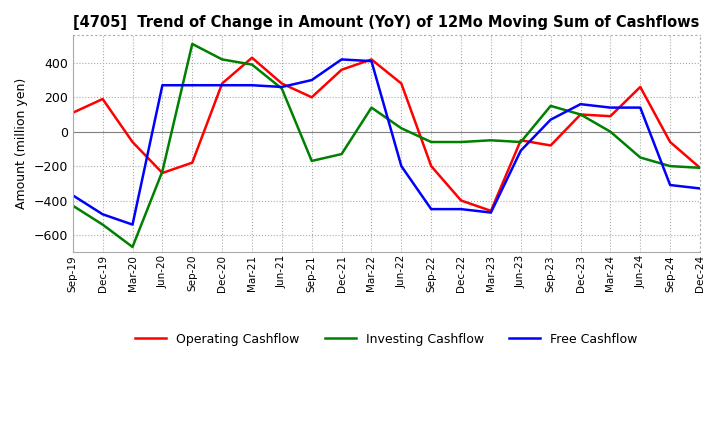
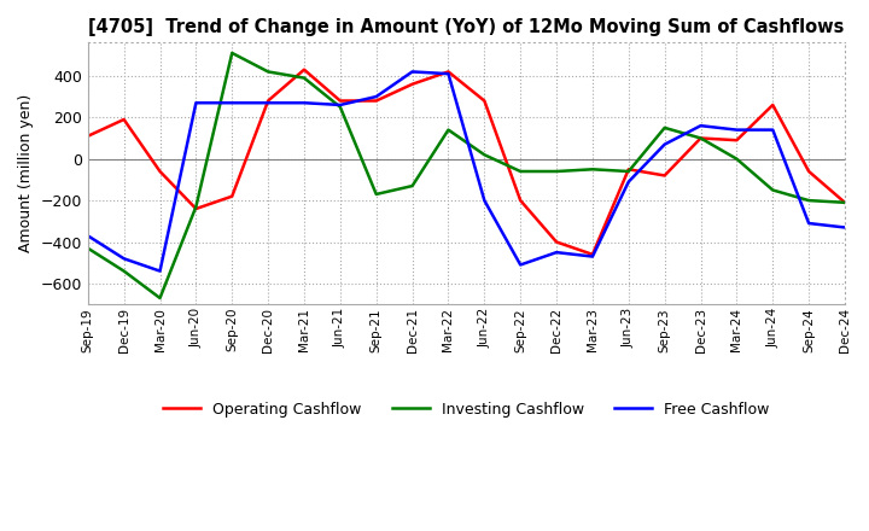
Operating Cashflow/Sep-21: 200 -> 280
Free Cashflow/Sep-22: -450 -> -510
